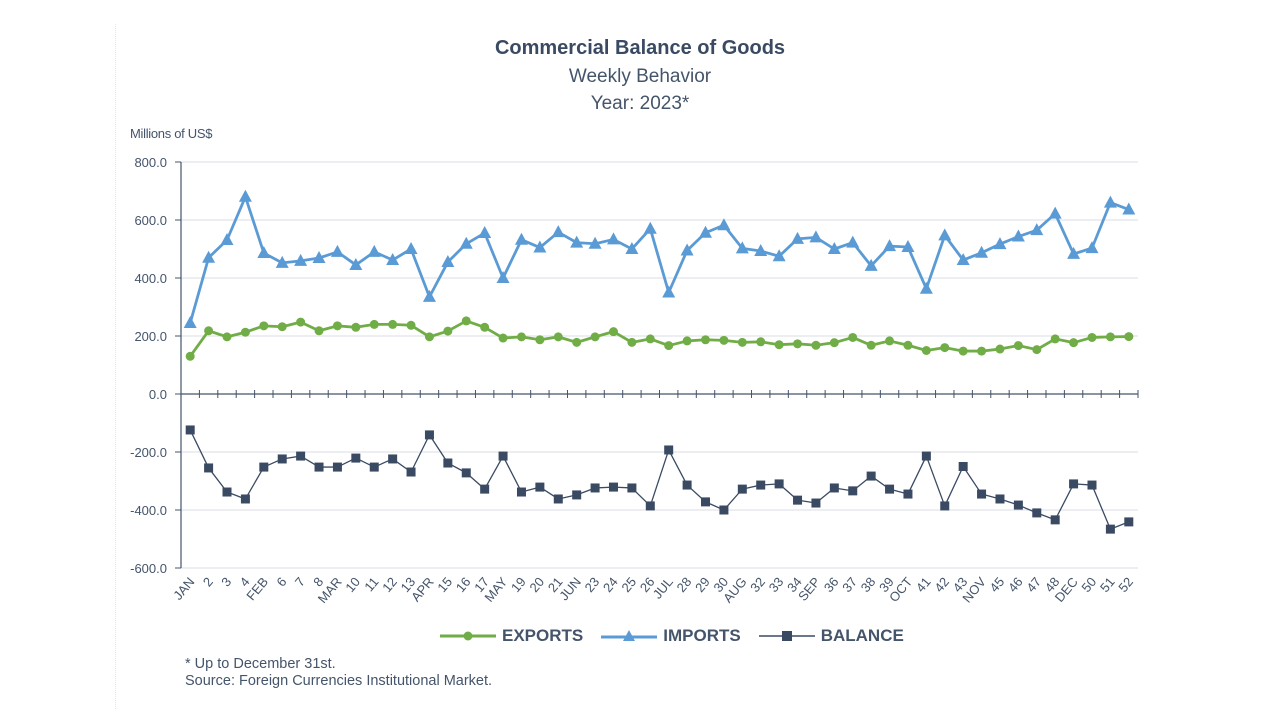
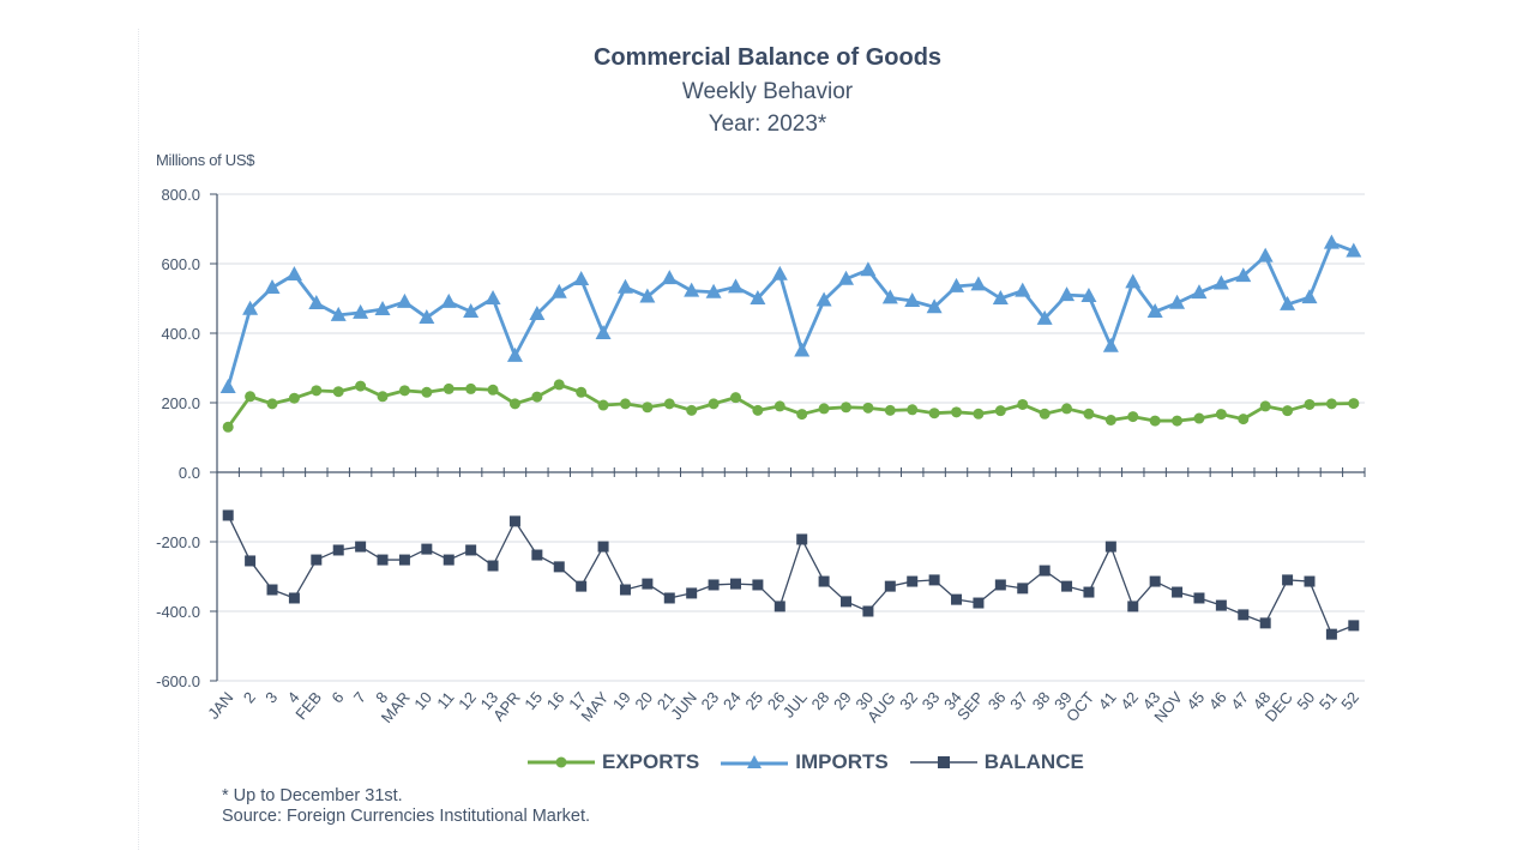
IMPORTS/4: 680 -> 570
BALANCE/43: -250 -> -310
